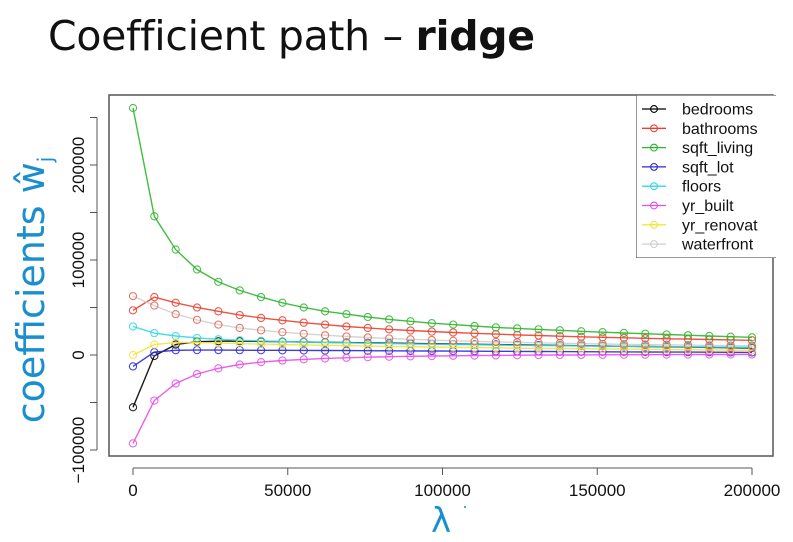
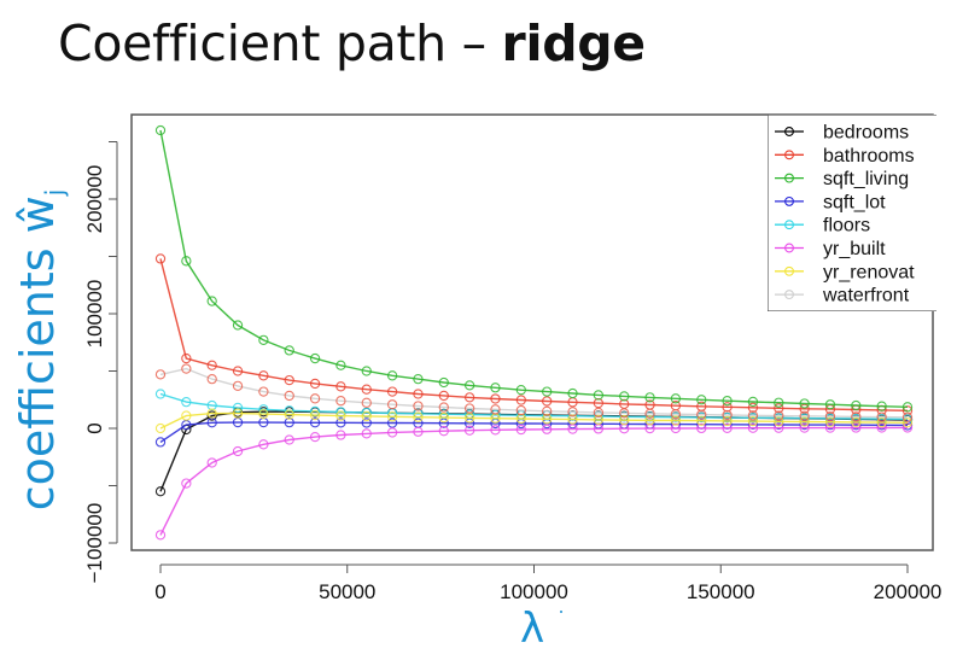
bathrooms/0: 47000 -> 148000
waterfront/0: 62000 -> 47000
